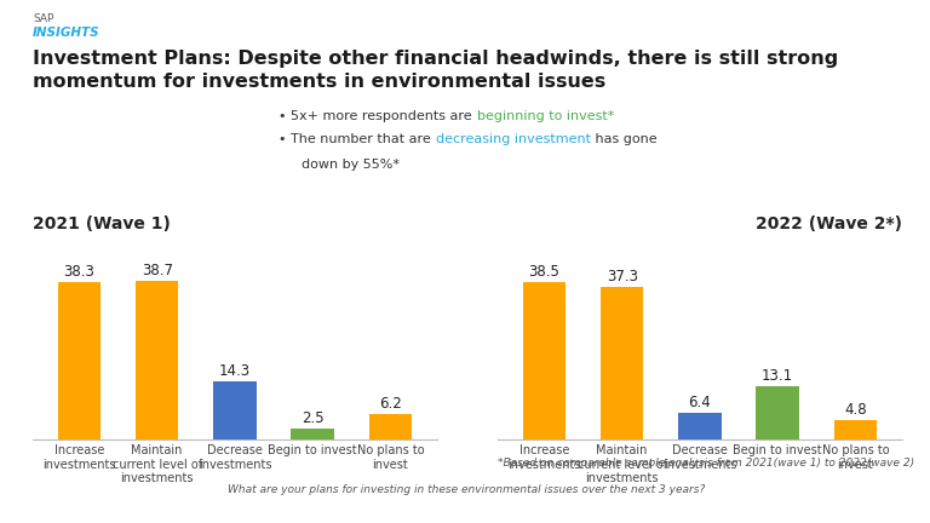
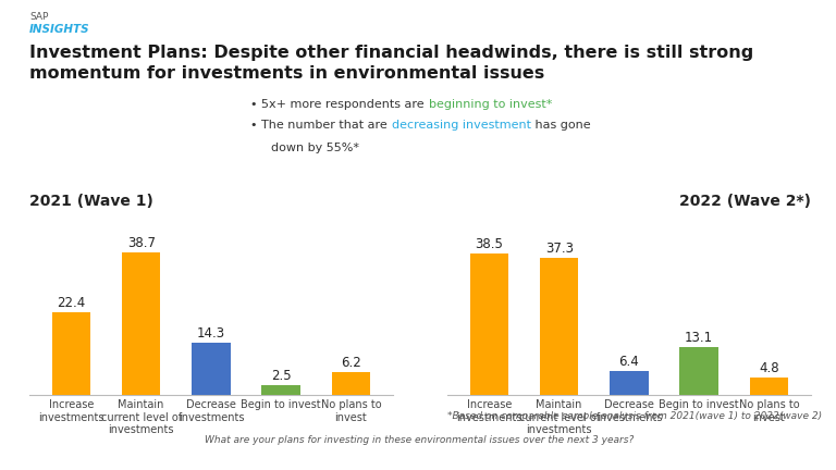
Increase investments: 38.3 -> 22.4
